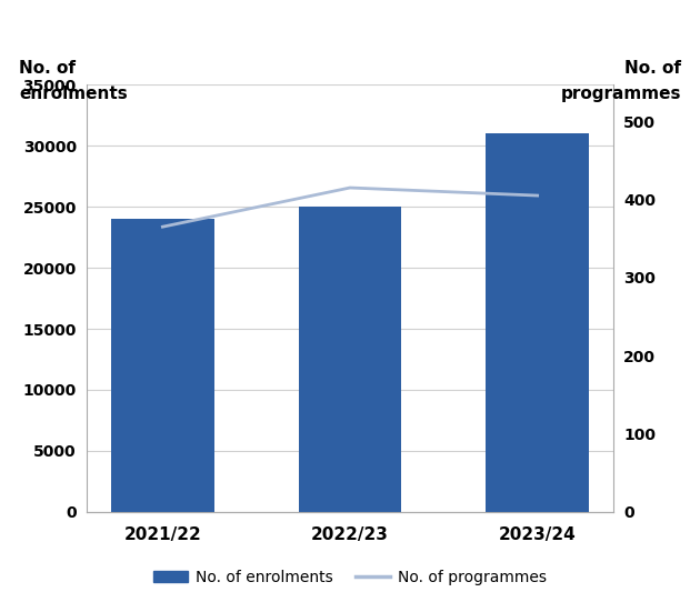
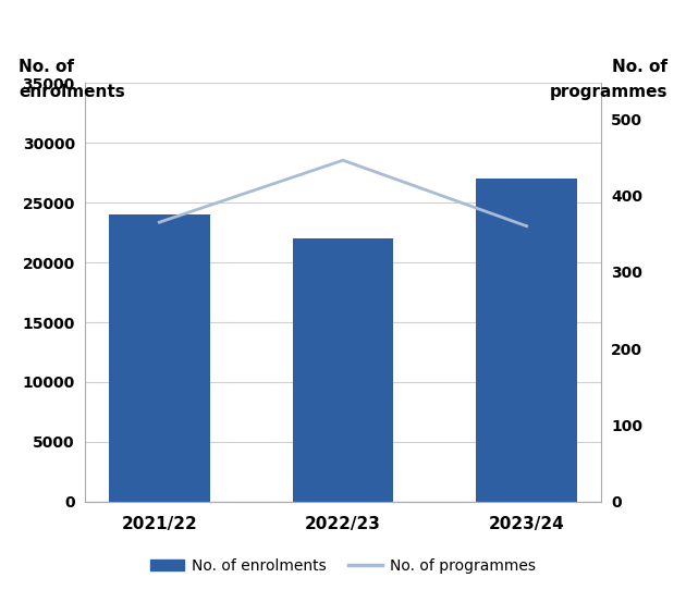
No. of enrolments/2022/23: 25000 -> 22000
No. of programmes/2022/23: 415 -> 446
No. of enrolments/2023/24: 31000 -> 27000
No. of programmes/2023/24: 405 -> 360
